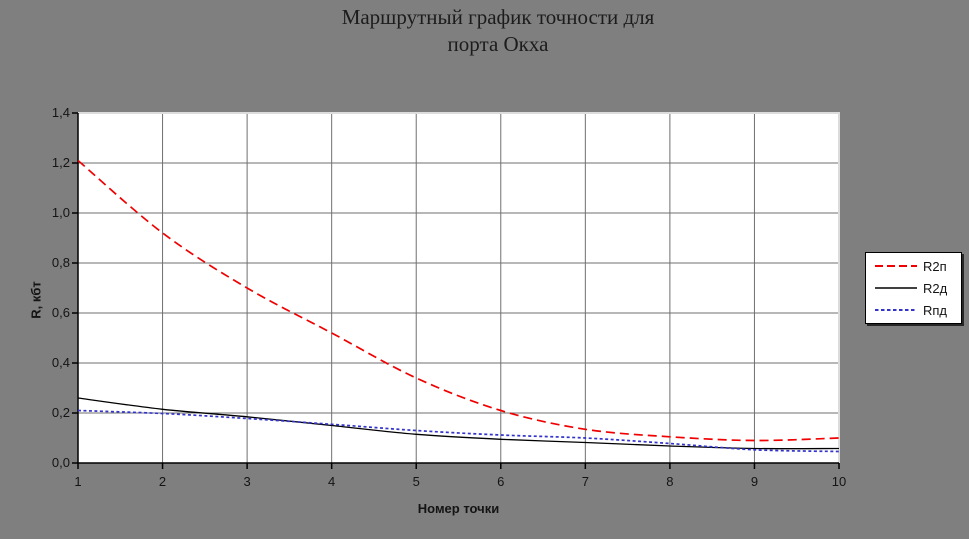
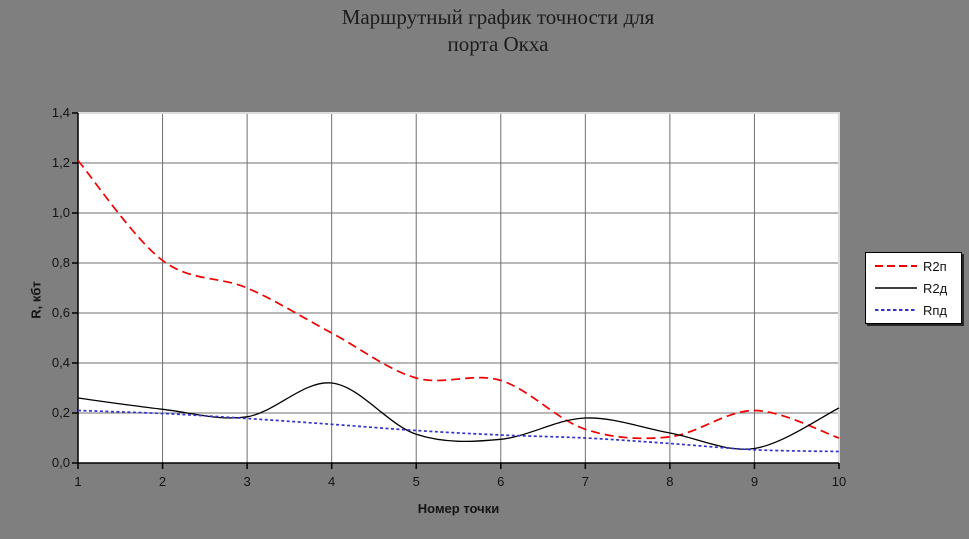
R2п/2: 0,92 -> 0,81
R2д/4: 0,15 -> 0,32
R2п/6: 0,21 -> 0,33
R2д/7: 0,08 -> 0,18
R2д/8: 0,07 -> 0,12
R2п/9: 0,09 -> 0,21
R2д/10: 0,06 -> 0,22
